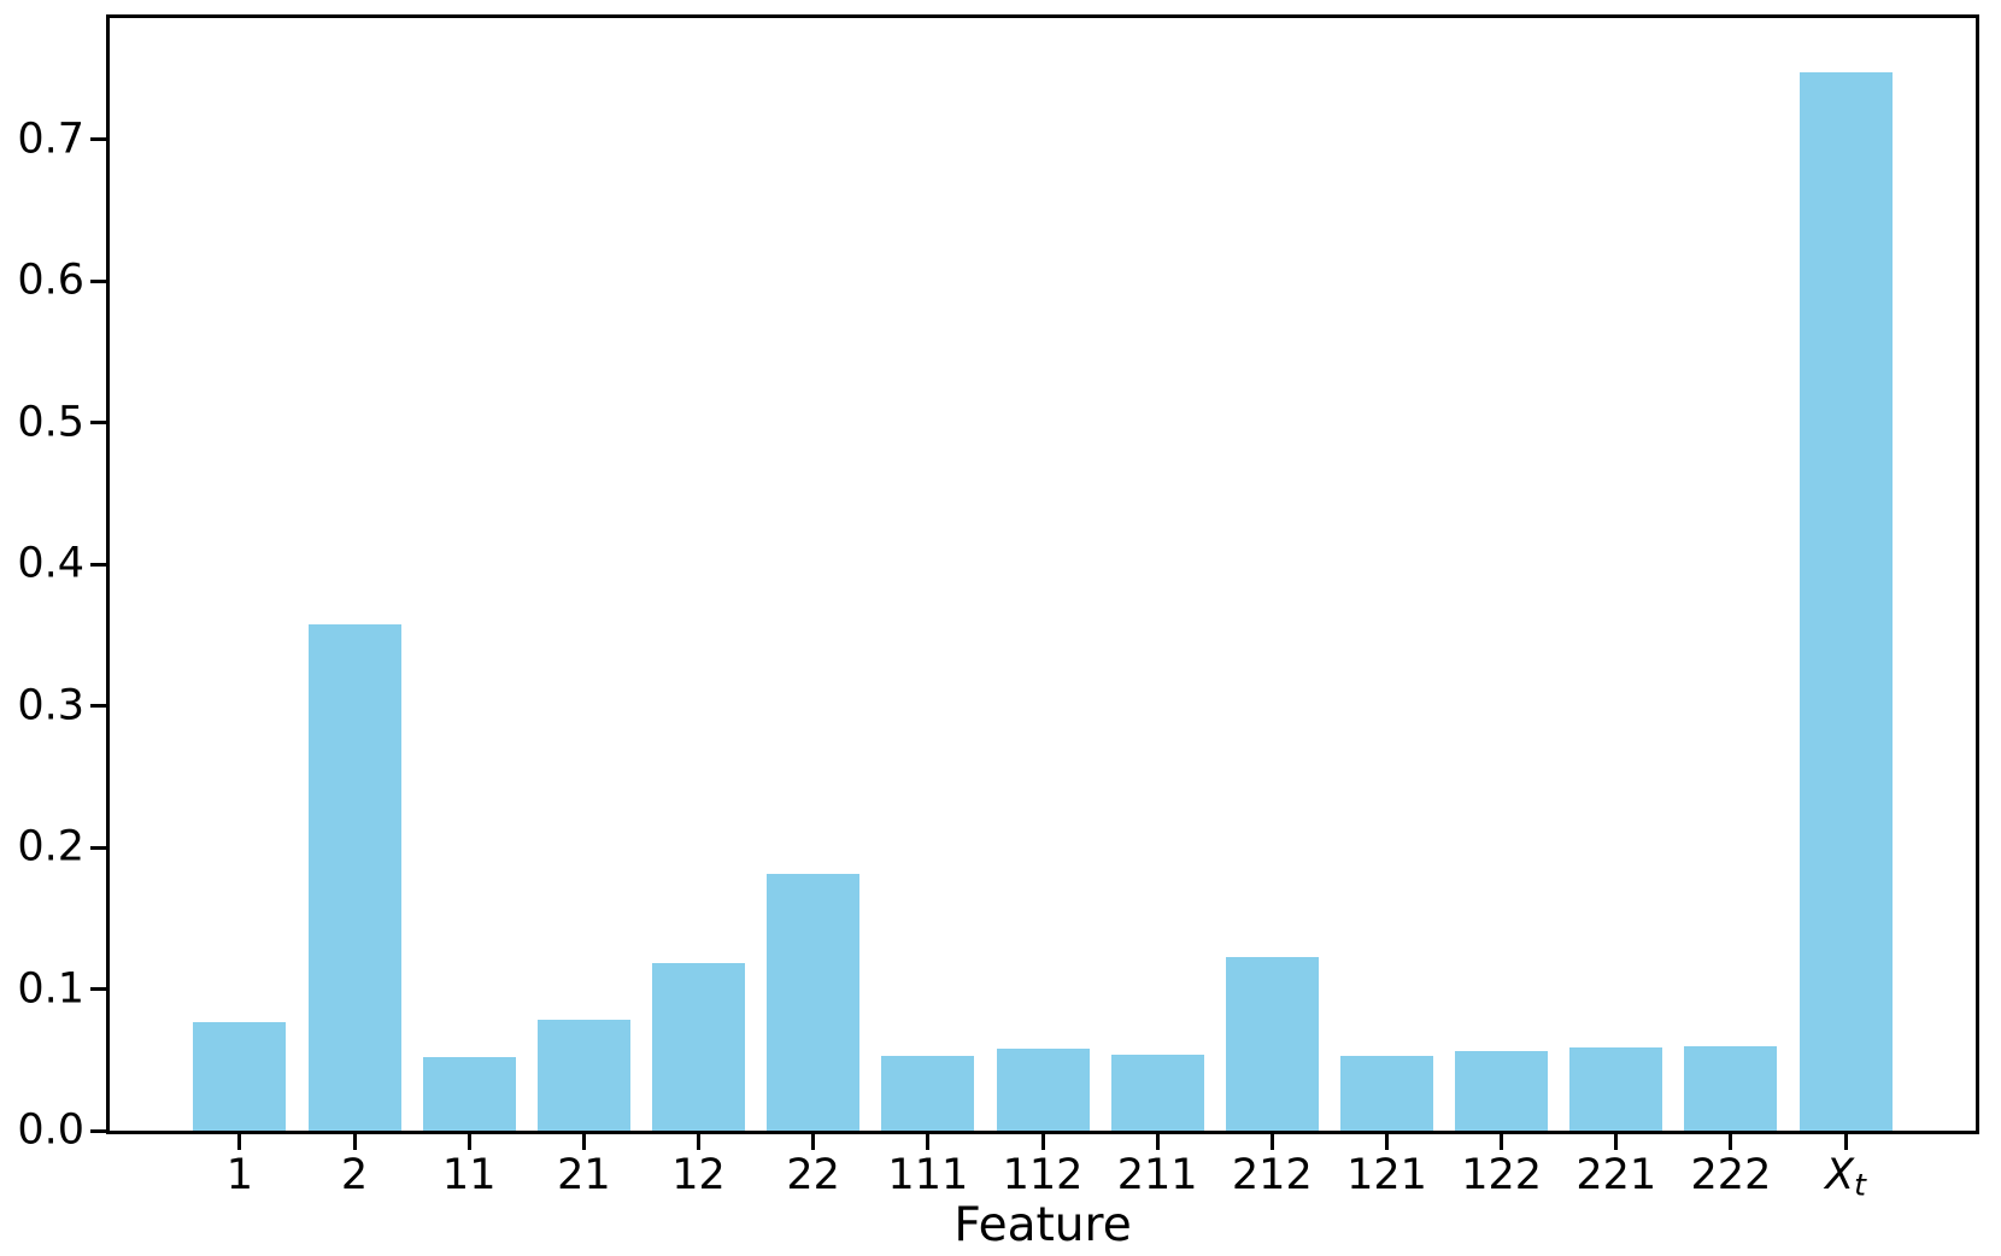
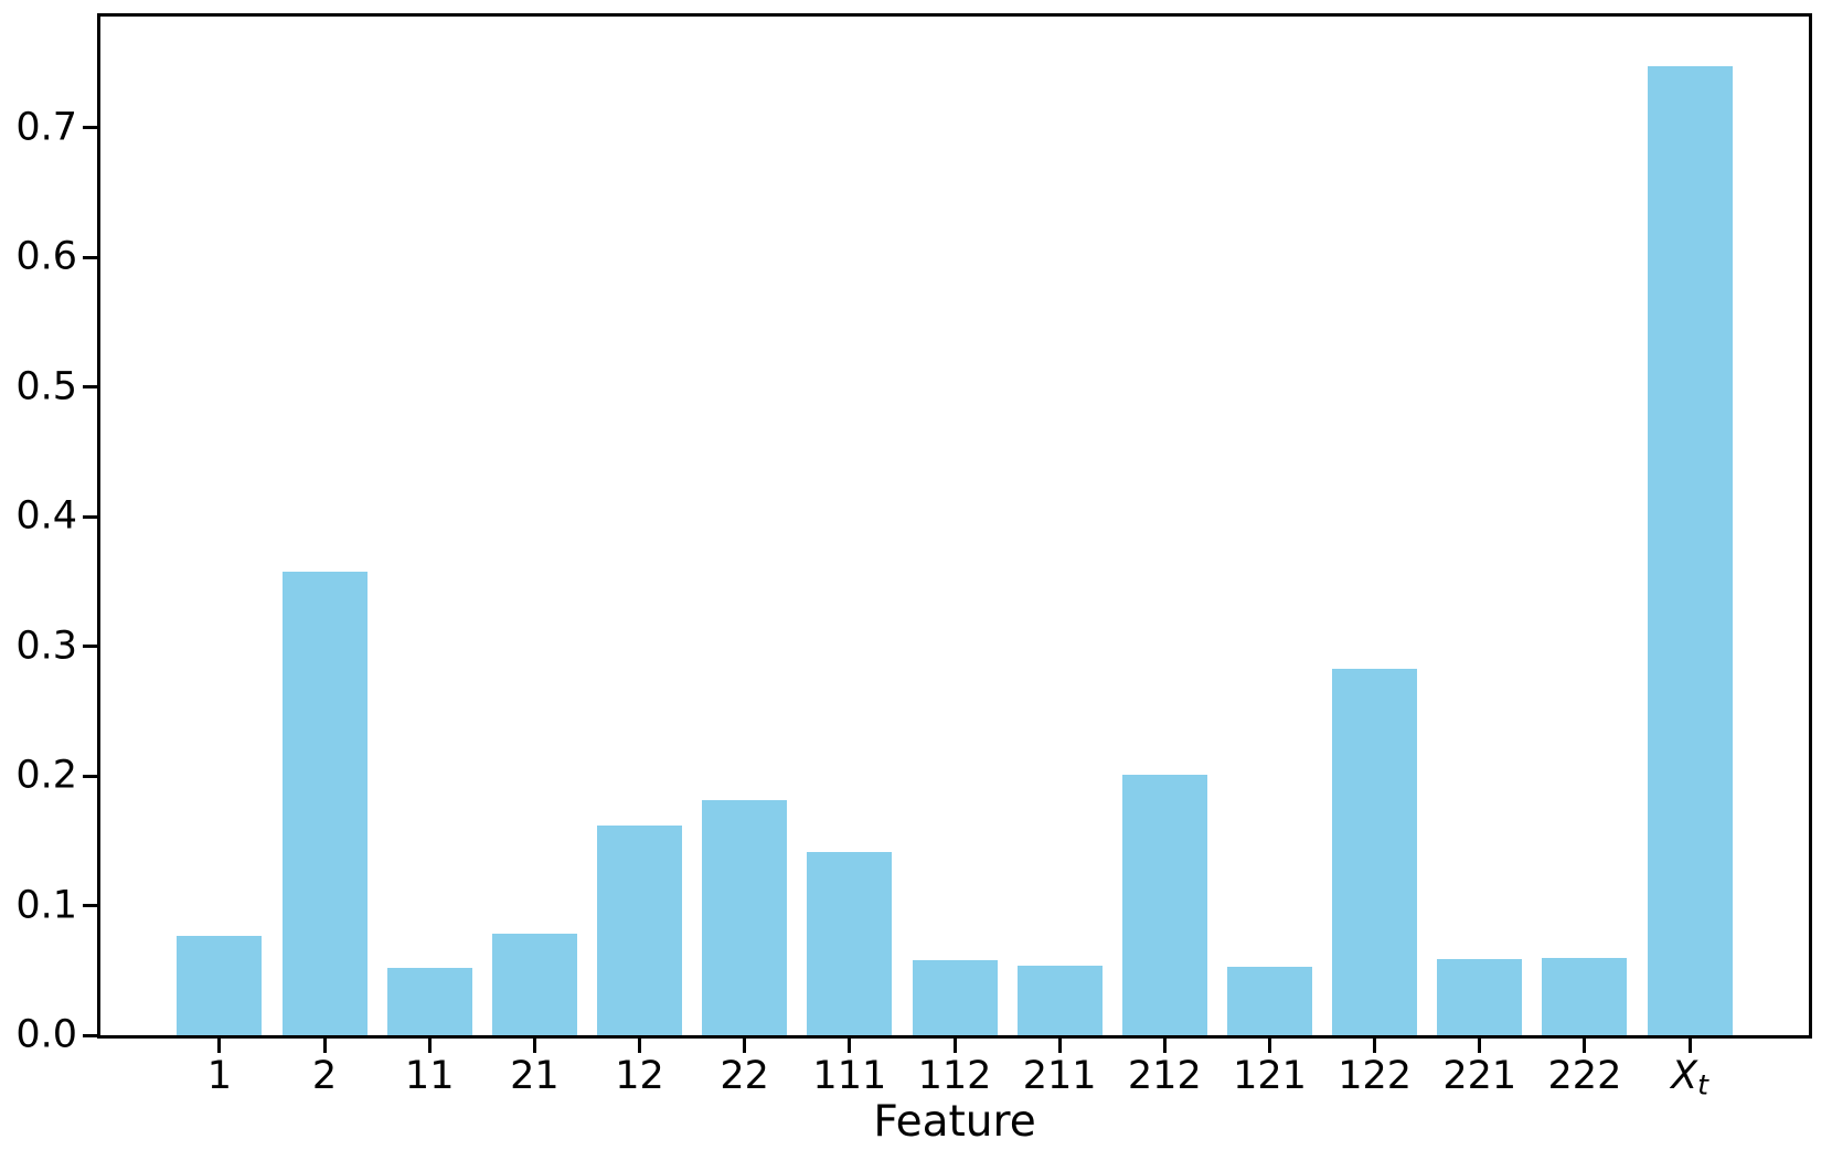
12: 0.118 -> 0.162
111: 0.053 -> 0.141
212: 0.123 -> 0.201
122: 0.056 -> 0.283
